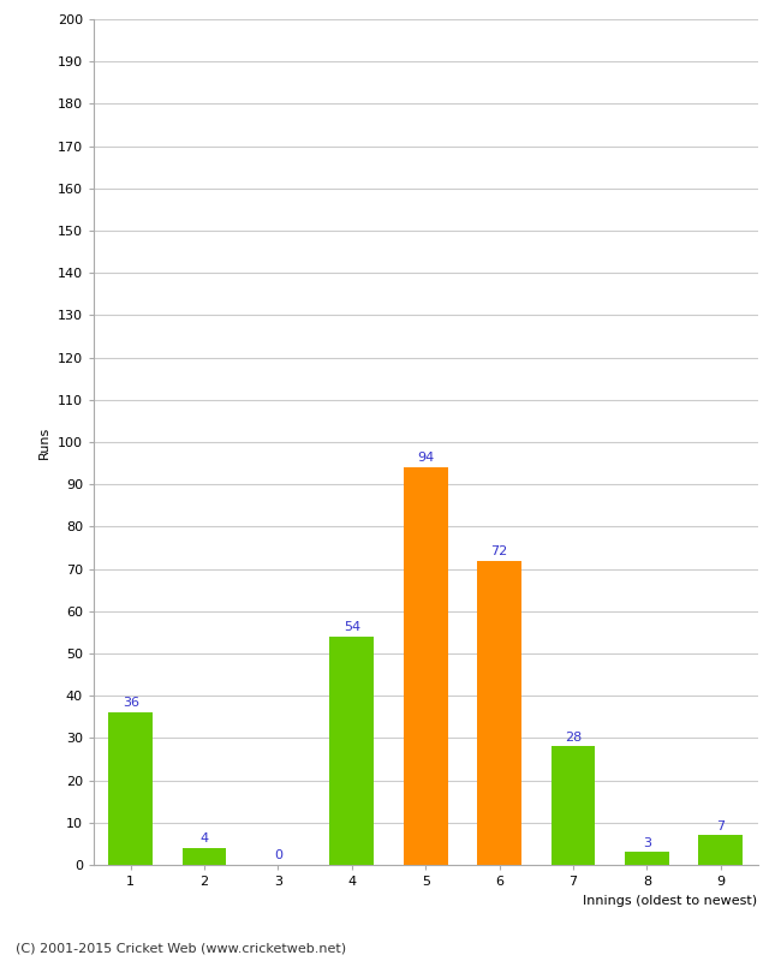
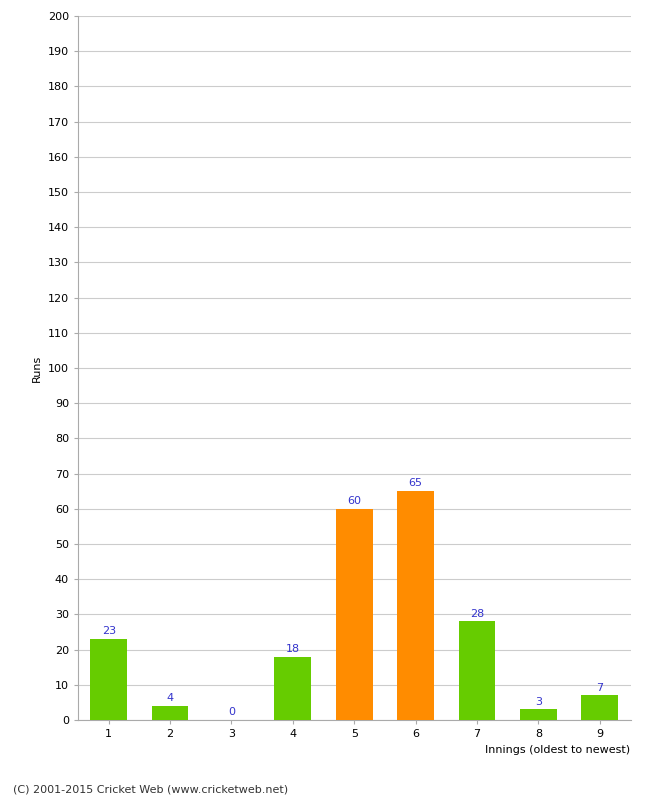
1: 36 -> 23
4: 54 -> 18
5: 94 -> 60
6: 72 -> 65
